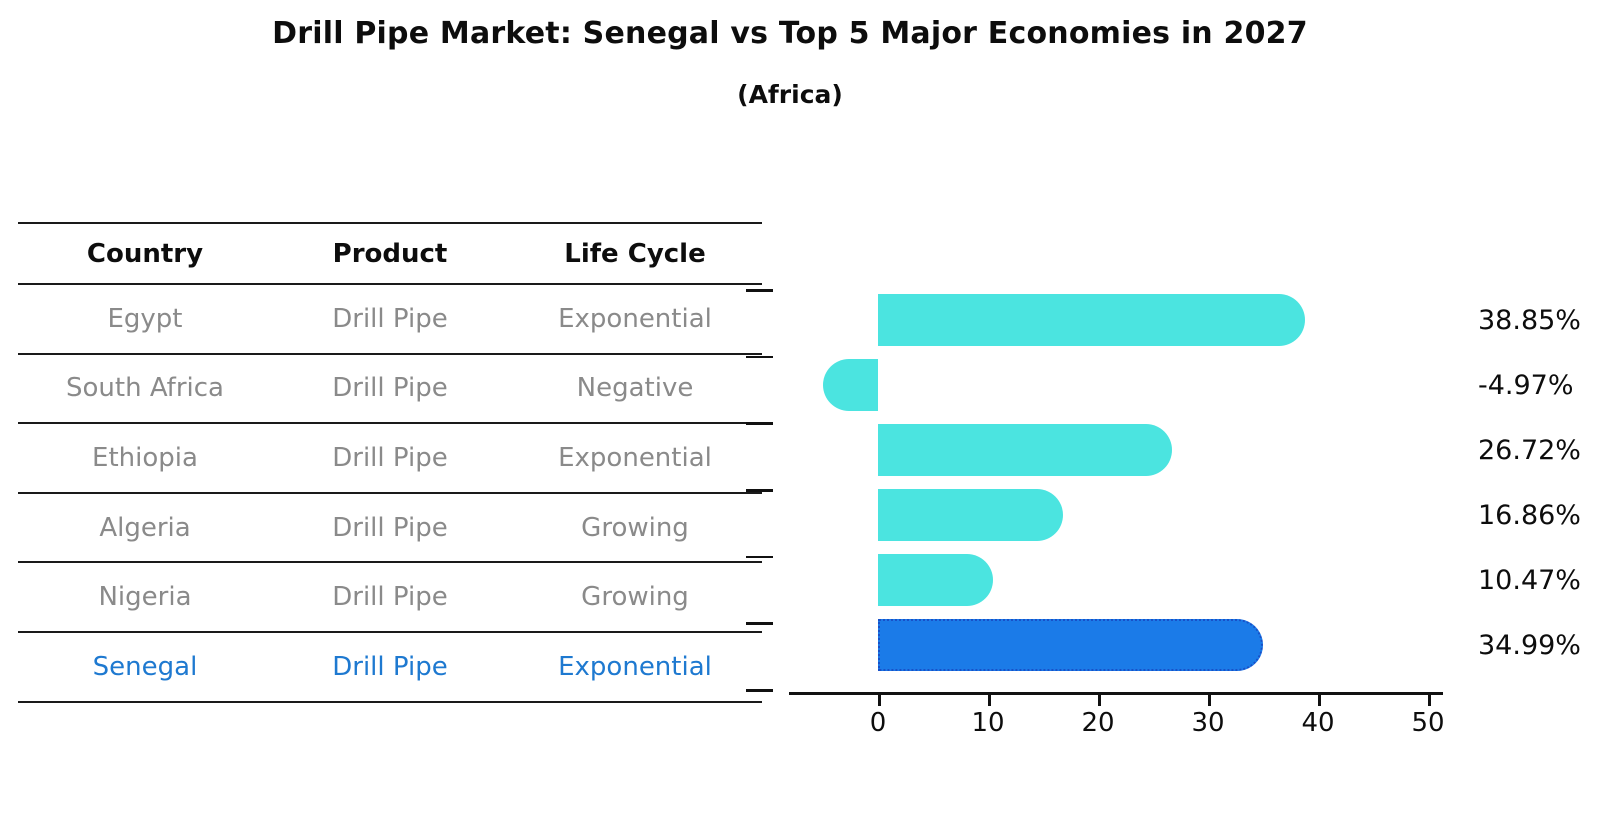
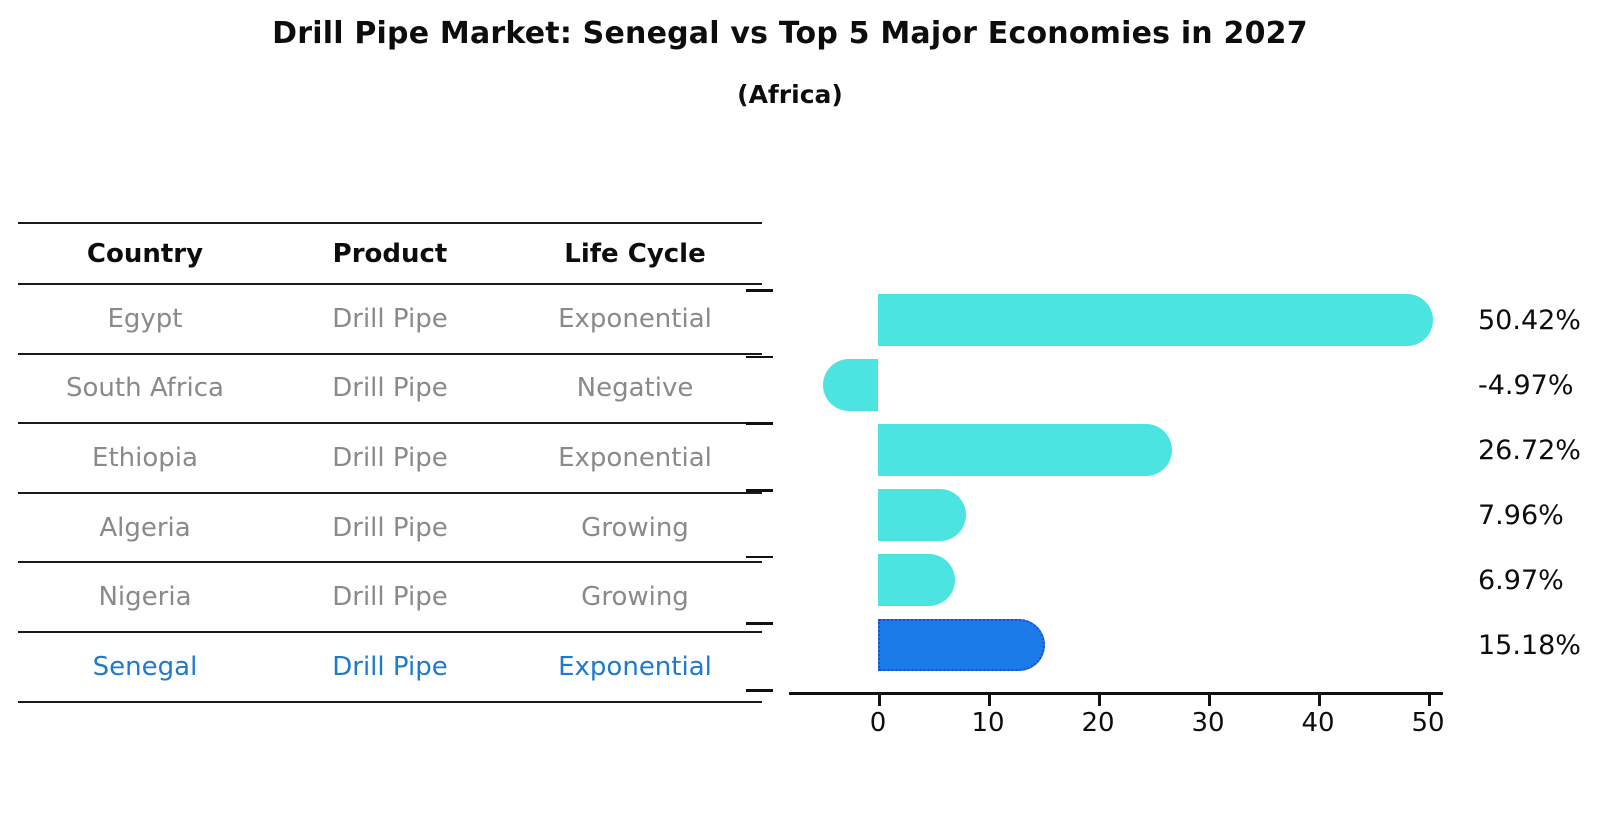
Egypt: 38.85% -> 50.42%
Algeria: 16.86% -> 7.96%
Nigeria: 10.47% -> 6.97%
Senegal: 34.99% -> 15.18%
